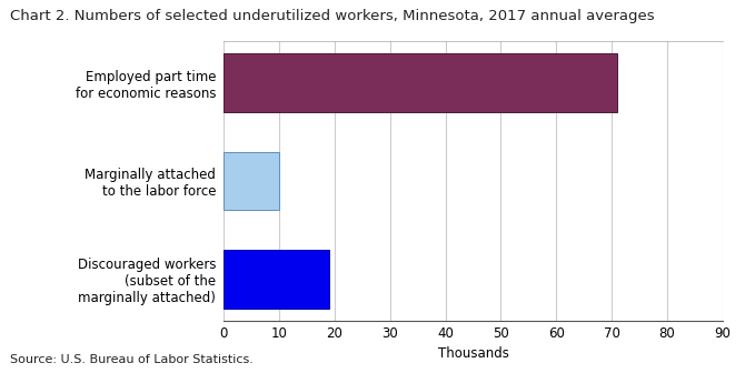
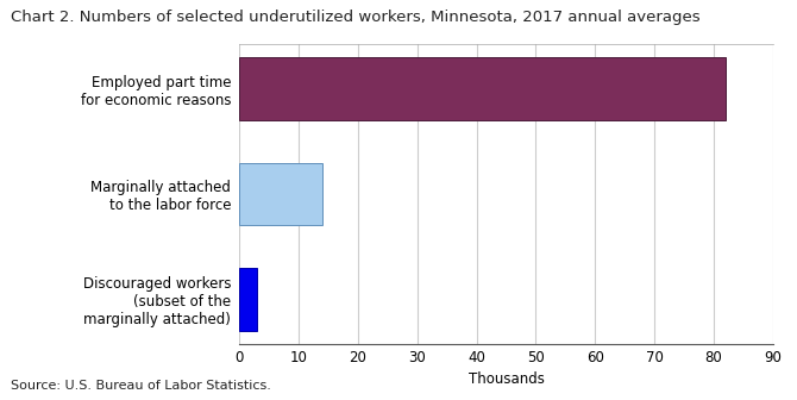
Employed part time for economic reasons: 71 -> 82
Marginally attached to the labor force: 10 -> 14
Discouraged workers (subset of the marginally attached): 19 -> 3
